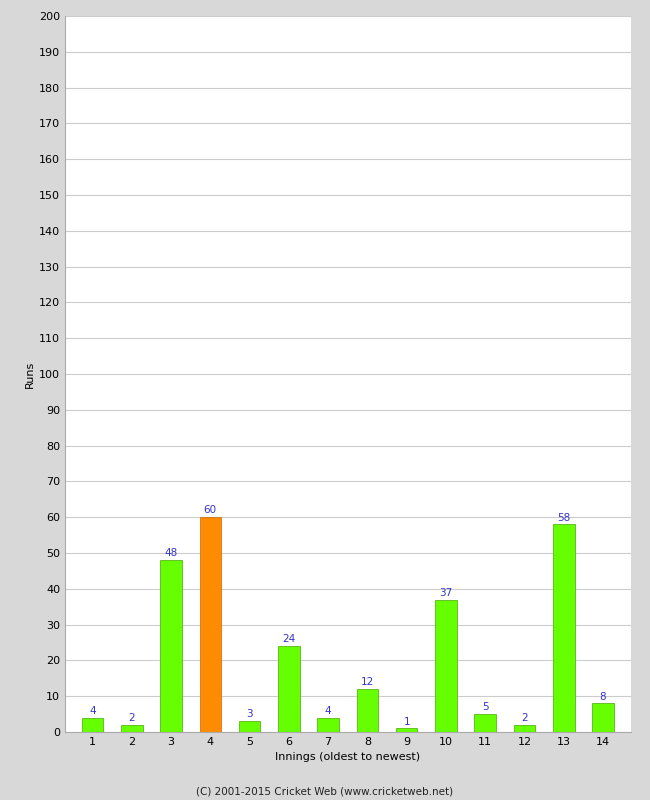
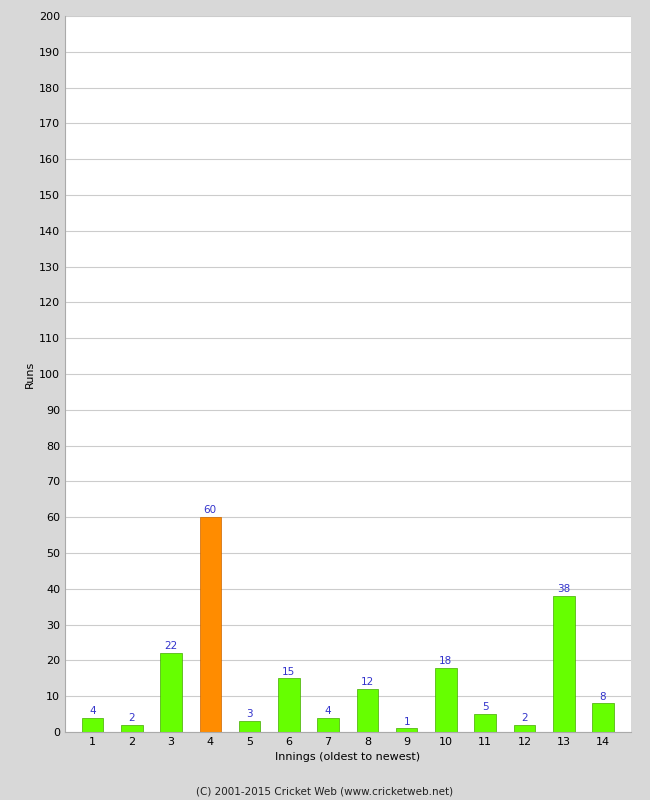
3: 48 -> 22
6: 24 -> 15
10: 37 -> 18
13: 58 -> 38
